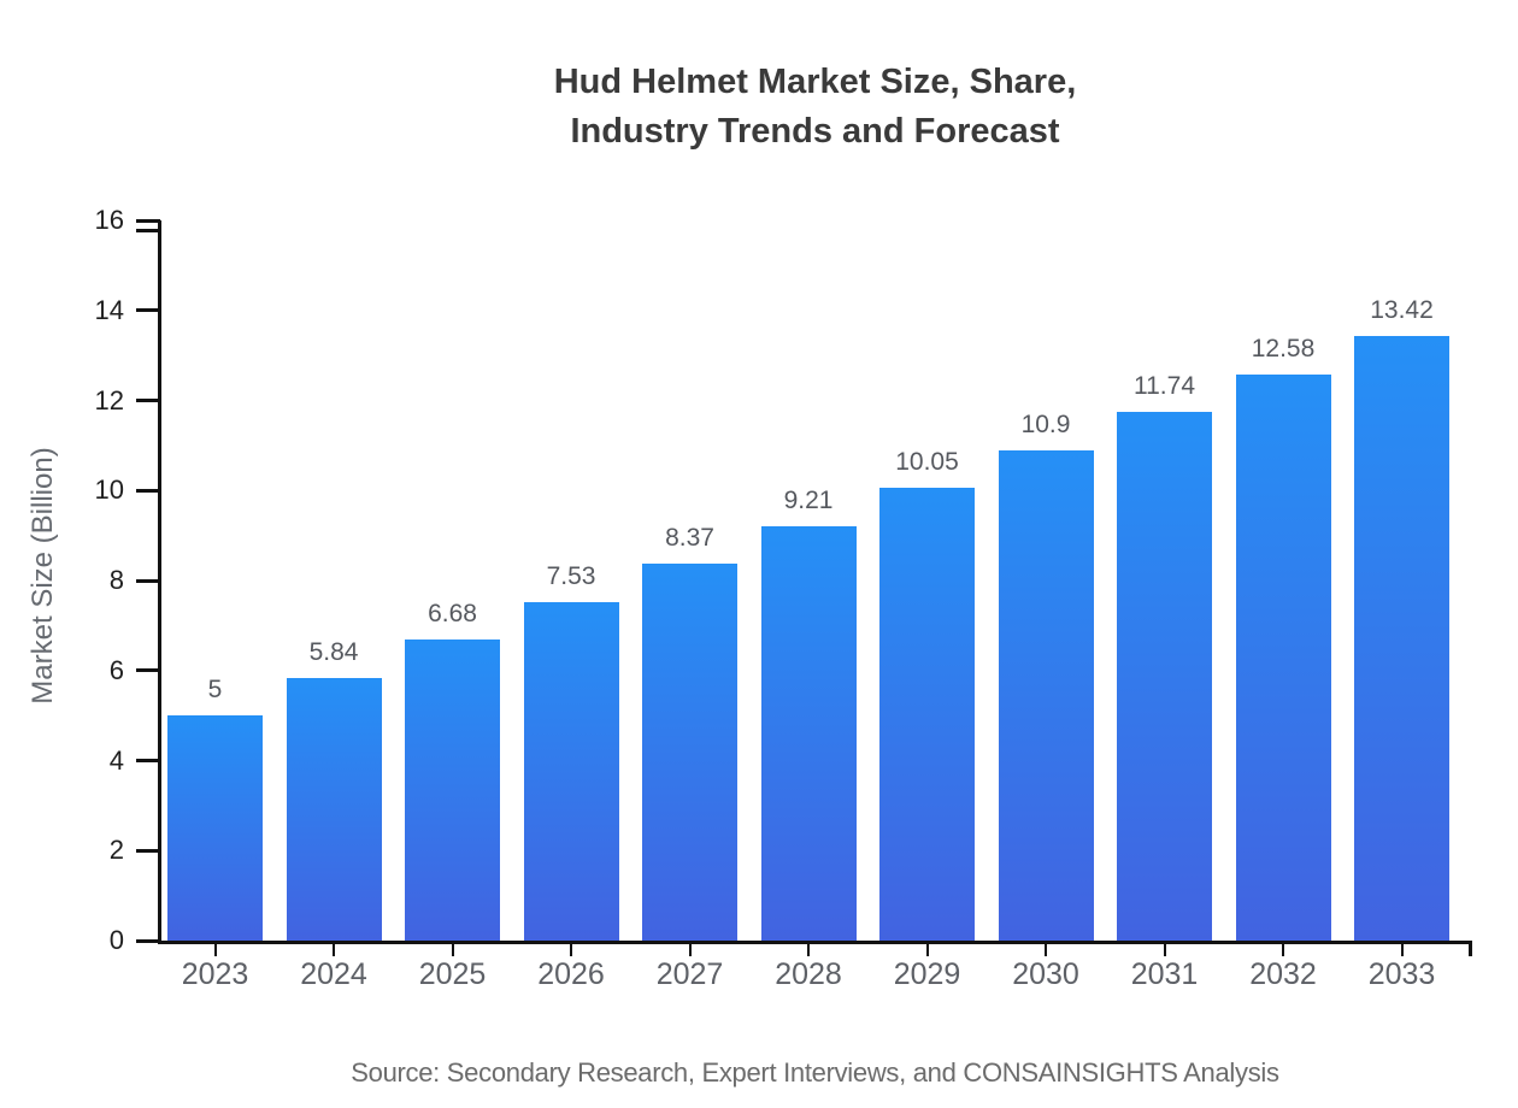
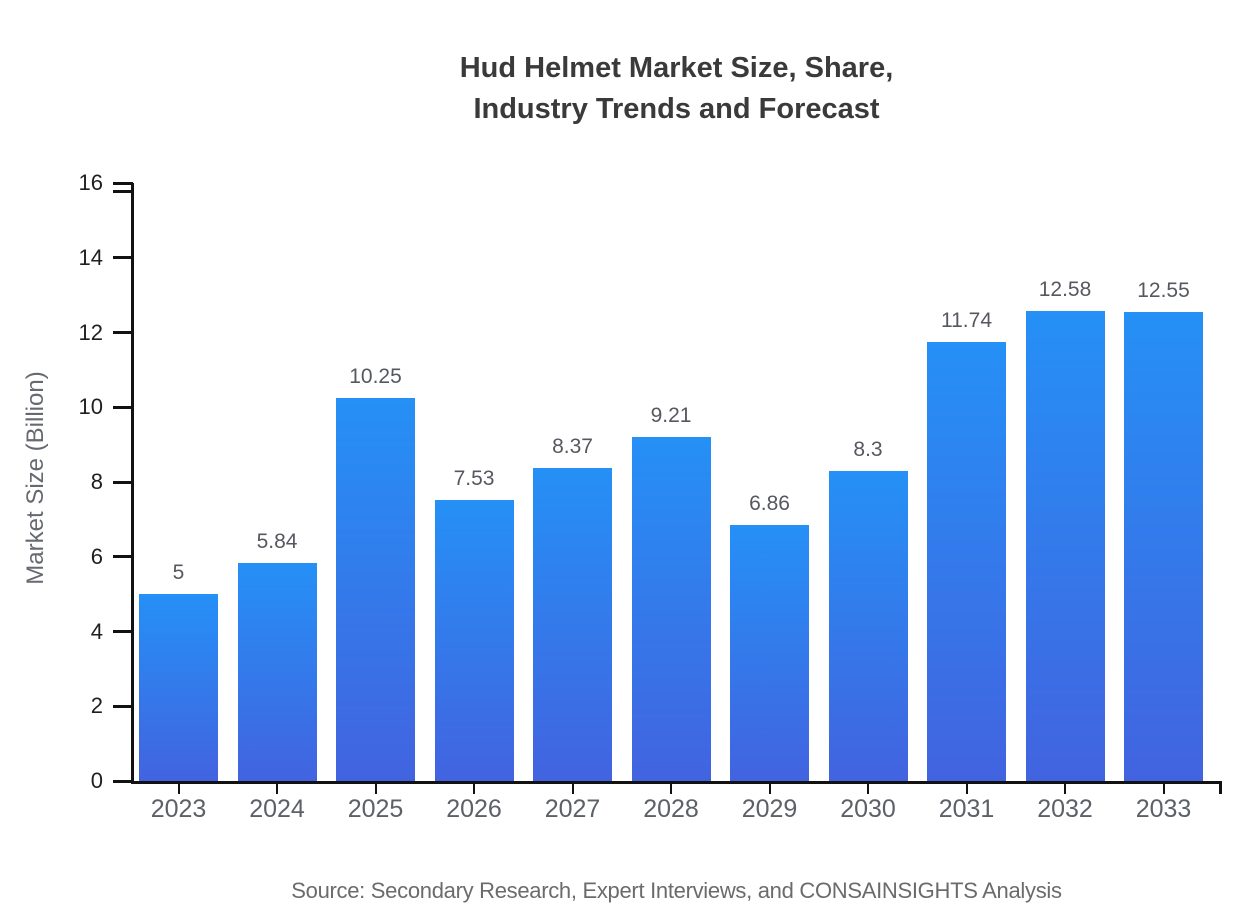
2025: 6.68 -> 10.25
2029: 10.05 -> 6.86
2030: 10.9 -> 8.3
2033: 13.42 -> 12.55
